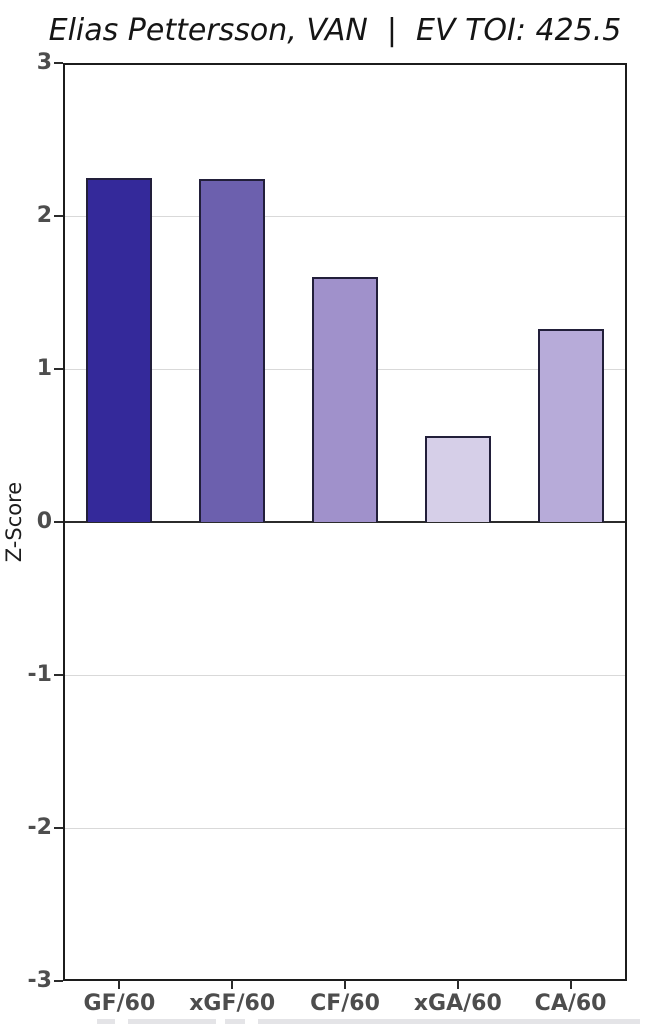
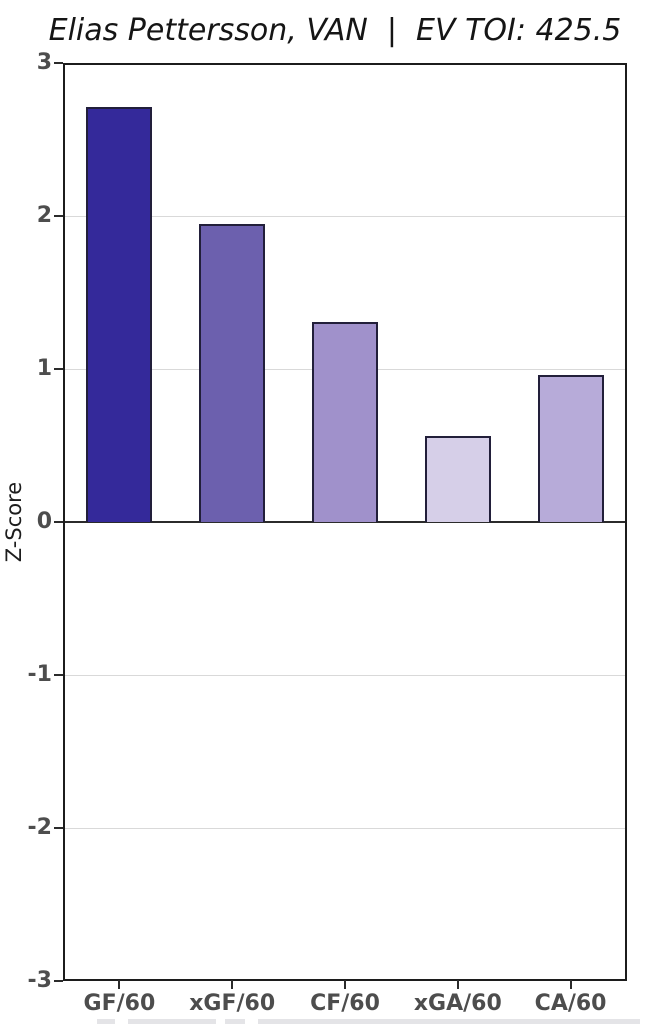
GF/60: 2.25 -> 2.71
xGF/60: 2.24 -> 1.95
CF/60: 1.60 -> 1.31
CA/60: 1.26 -> 0.96
